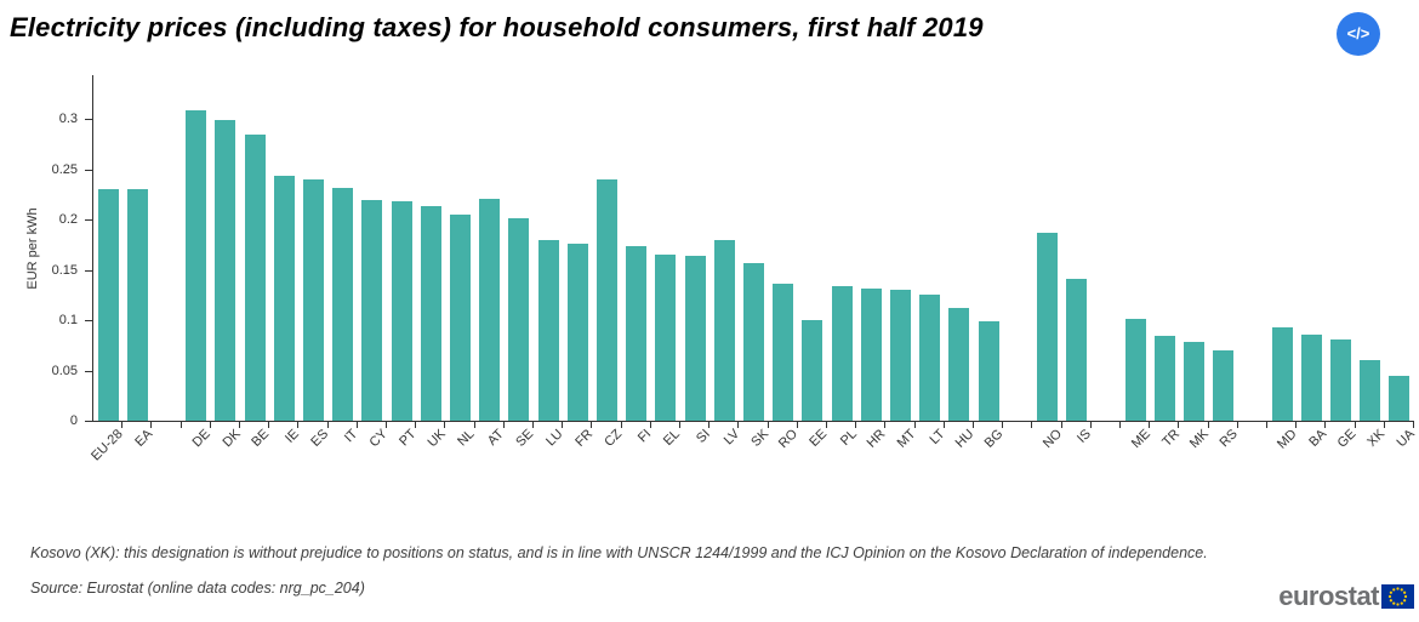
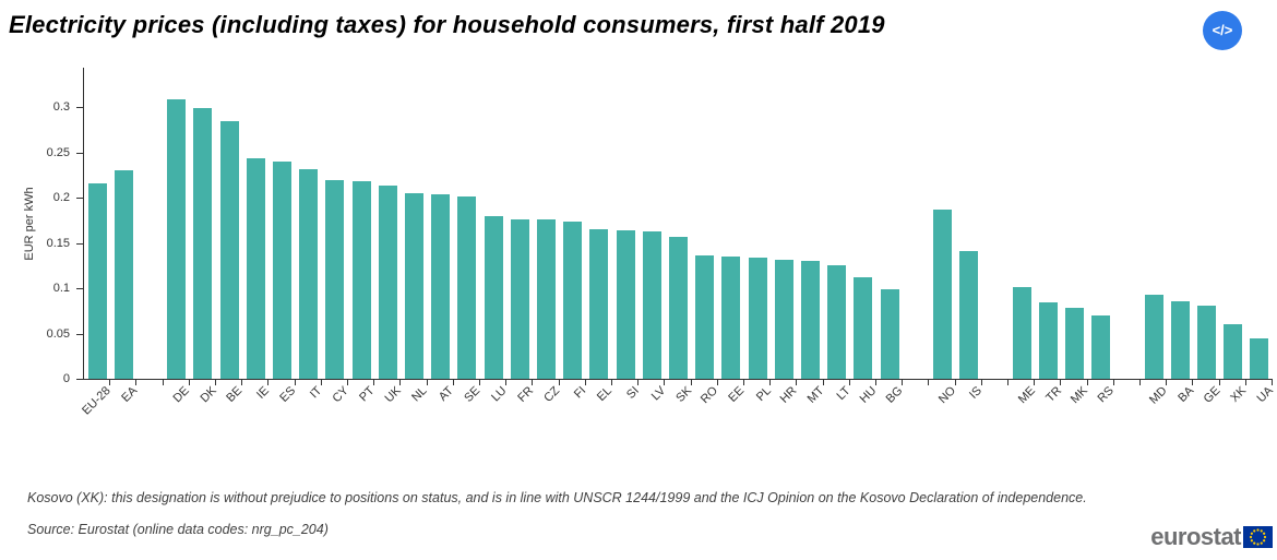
EU-28: 0.23 -> 0.22
AT: 0.22 -> 0.20
CZ: 0.24 -> 0.18
LV: 0.18 -> 0.16
EE: 0.10 -> 0.14
